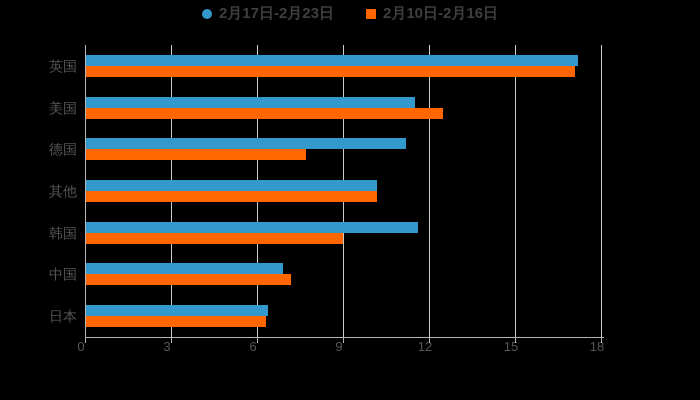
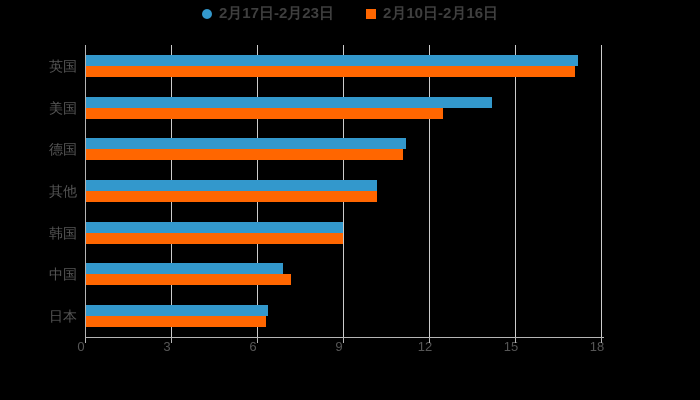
2月17日-2月23日/美国: 11.5 -> 14.2
2月10日-2月16日/德国: 7.7 -> 11.1
2月17日-2月23日/韩国: 11.6 -> 9.0
